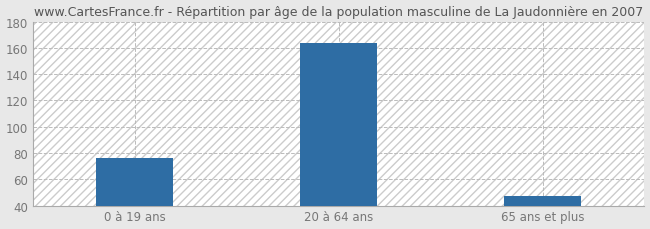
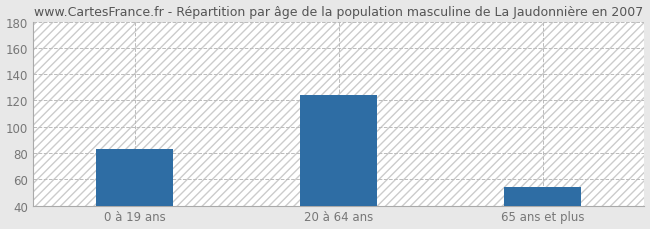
0 à 19 ans: 76 -> 83
20 à 64 ans: 164 -> 124
65 ans et plus: 47 -> 54
